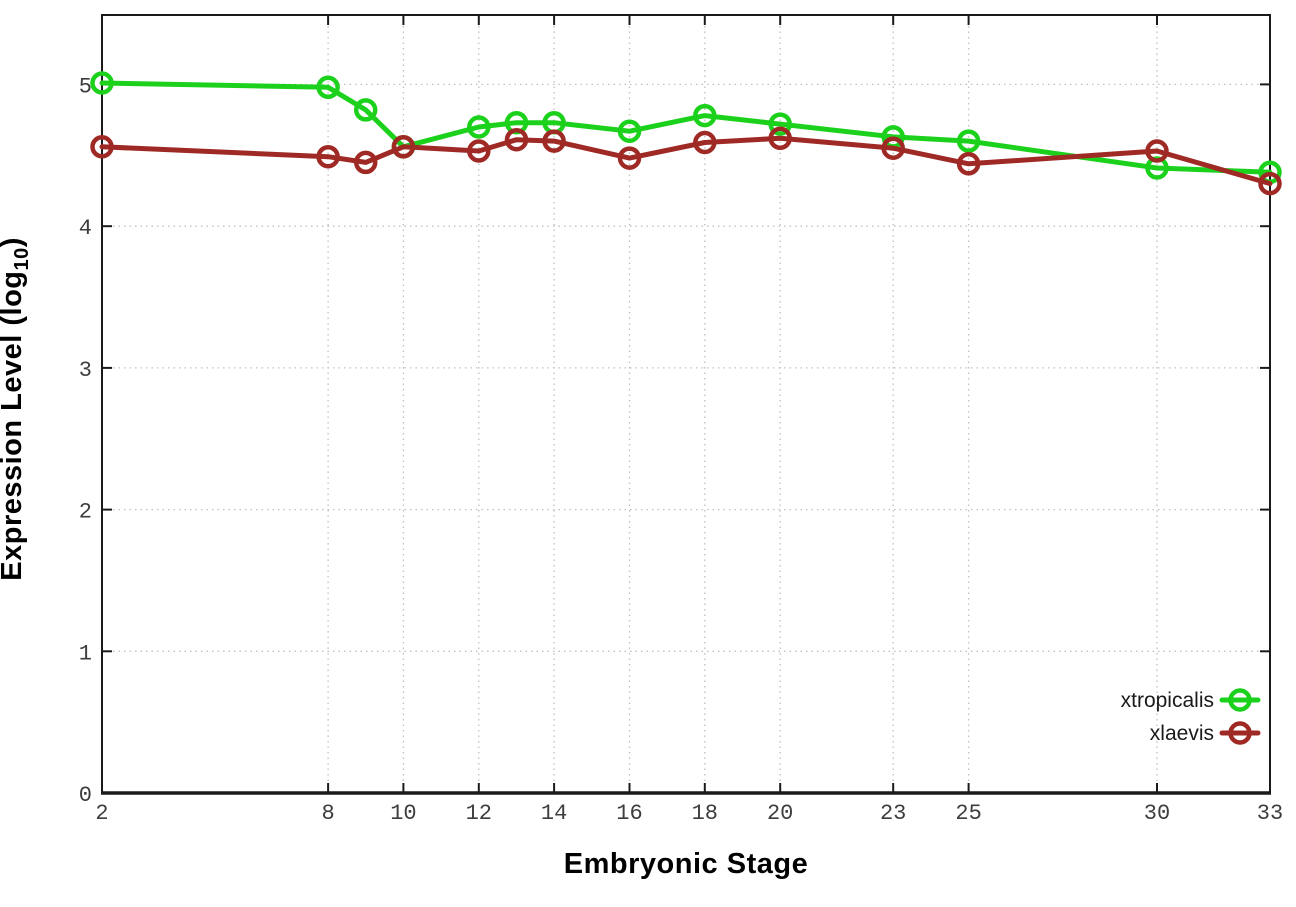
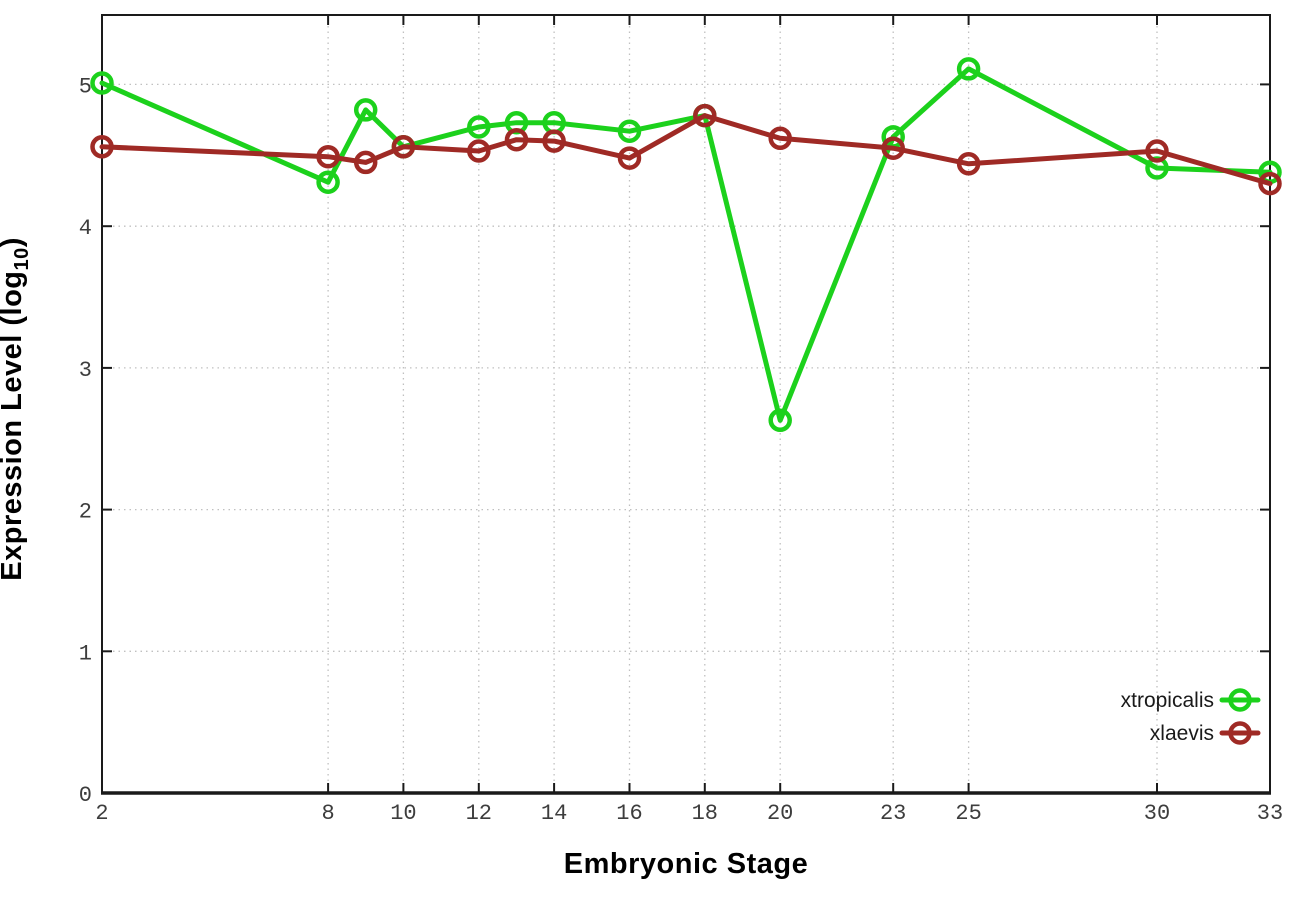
xtropicalis/8: 4.98 -> 4.31
xlaevis/18: 4.59 -> 4.78
xtropicalis/20: 4.72 -> 2.63
xtropicalis/25: 4.60 -> 5.11
